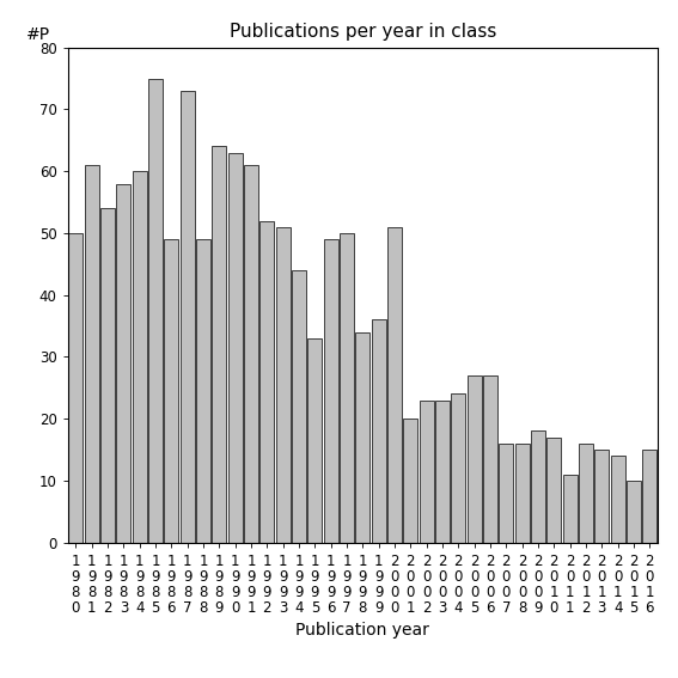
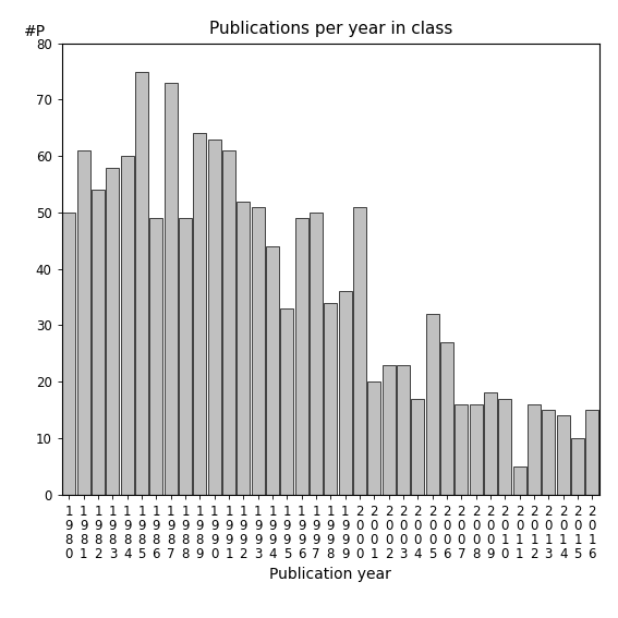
2 0 0 4: 24 -> 17
2 0 0 5: 27 -> 32
2 0 1 1: 11 -> 5
